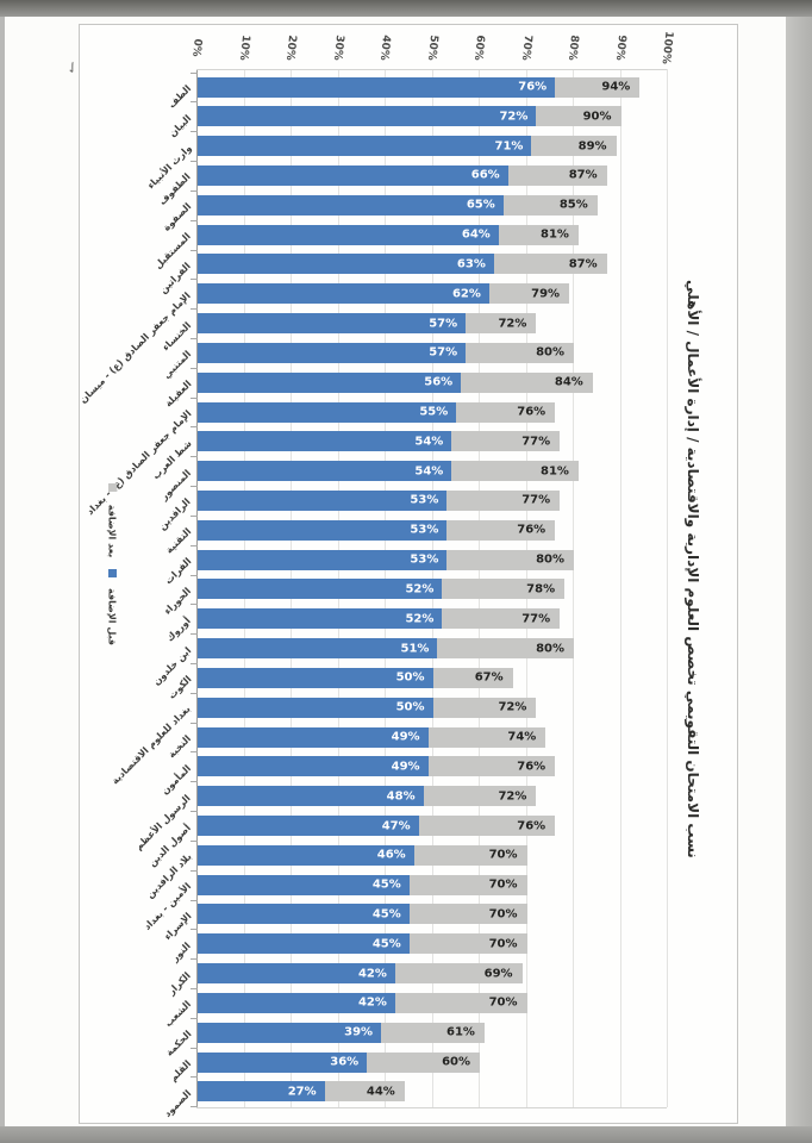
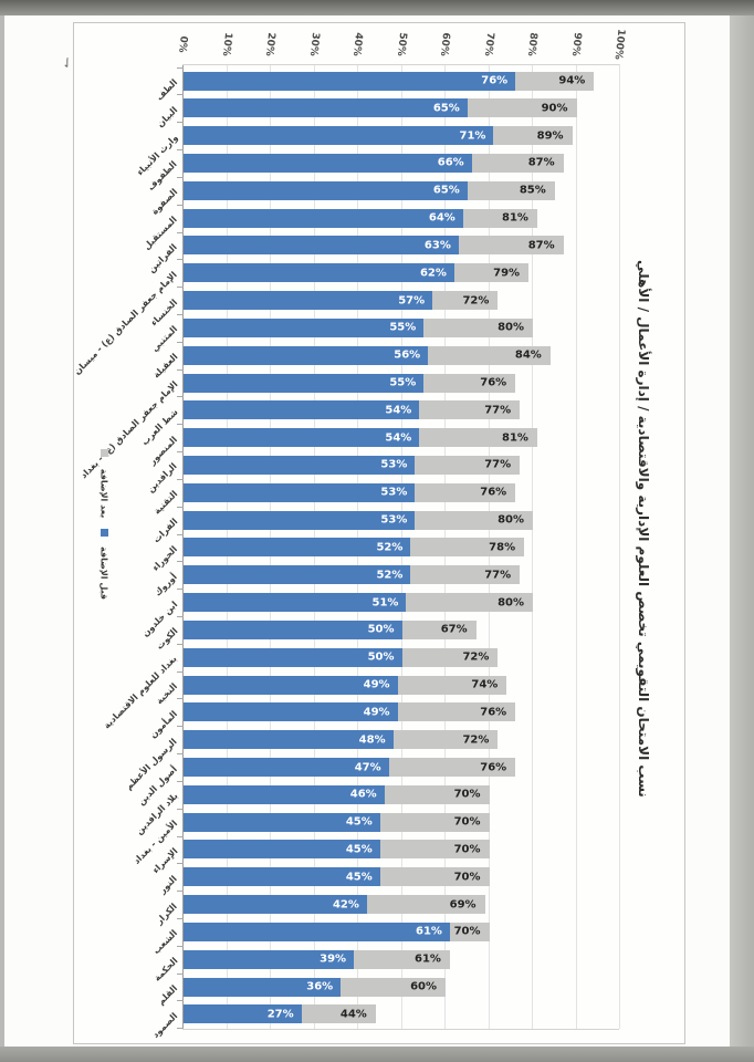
قبل الإضافة/البيان: 72% -> 65%
قبل الإضافة/المتنبي: 57% -> 55%
قبل الإضافة/الشعب: 42% -> 61%
